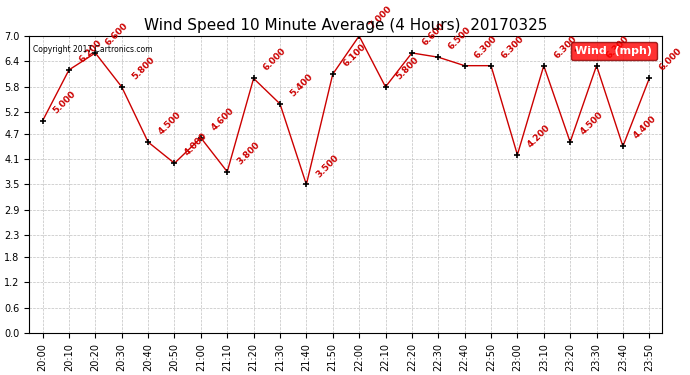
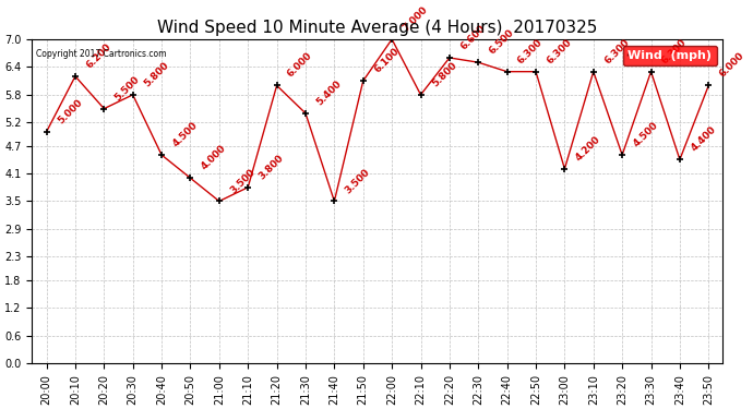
20:20: 6.600 -> 5.500
21:00: 4.600 -> 3.500
